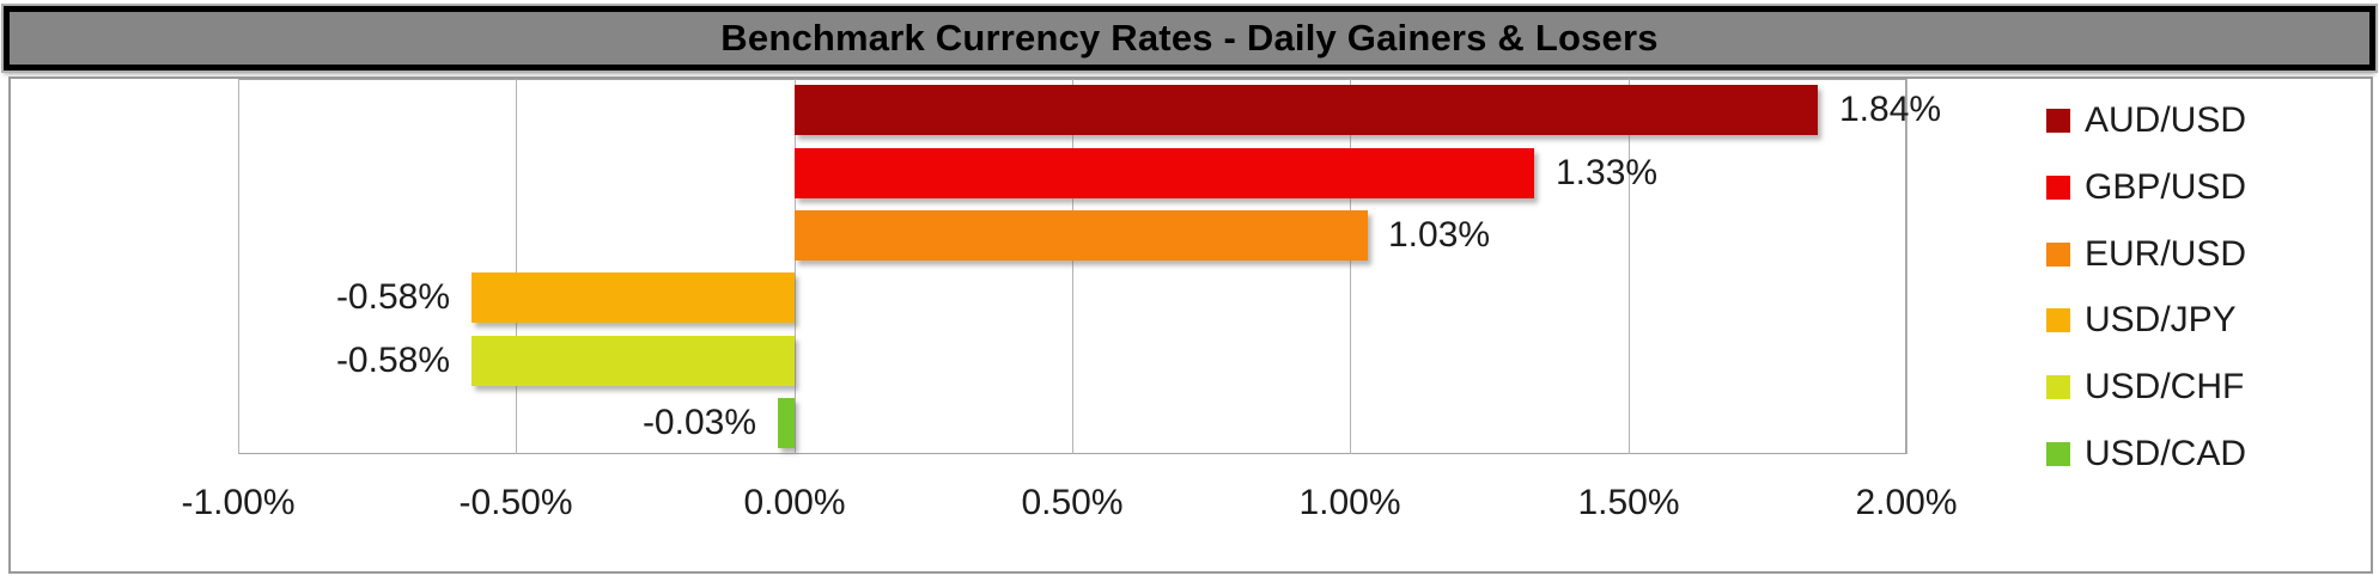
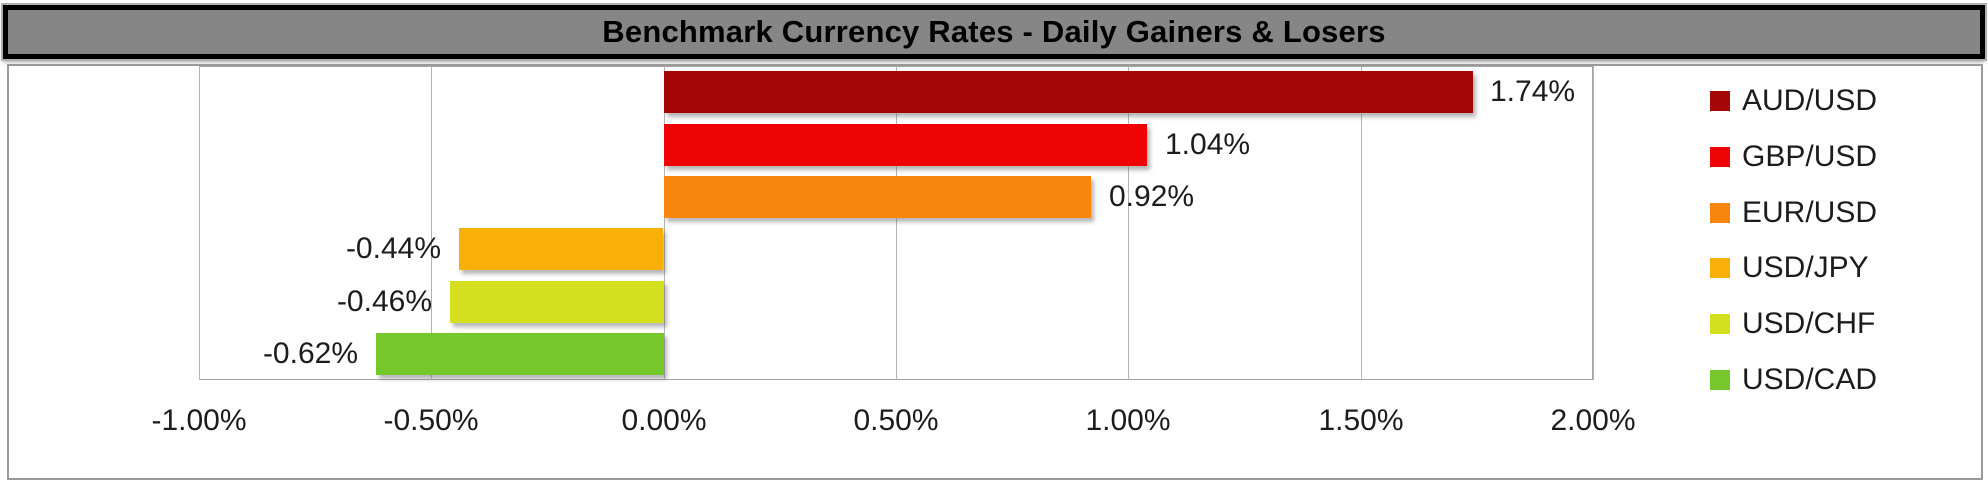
AUD/USD: 1.84% -> 1.74%
GBP/USD: 1.33% -> 1.04%
EUR/USD: 1.03% -> 0.92%
USD/JPY: -0.58% -> -0.44%
USD/CHF: -0.58% -> -0.46%
USD/CAD: -0.03% -> -0.62%
